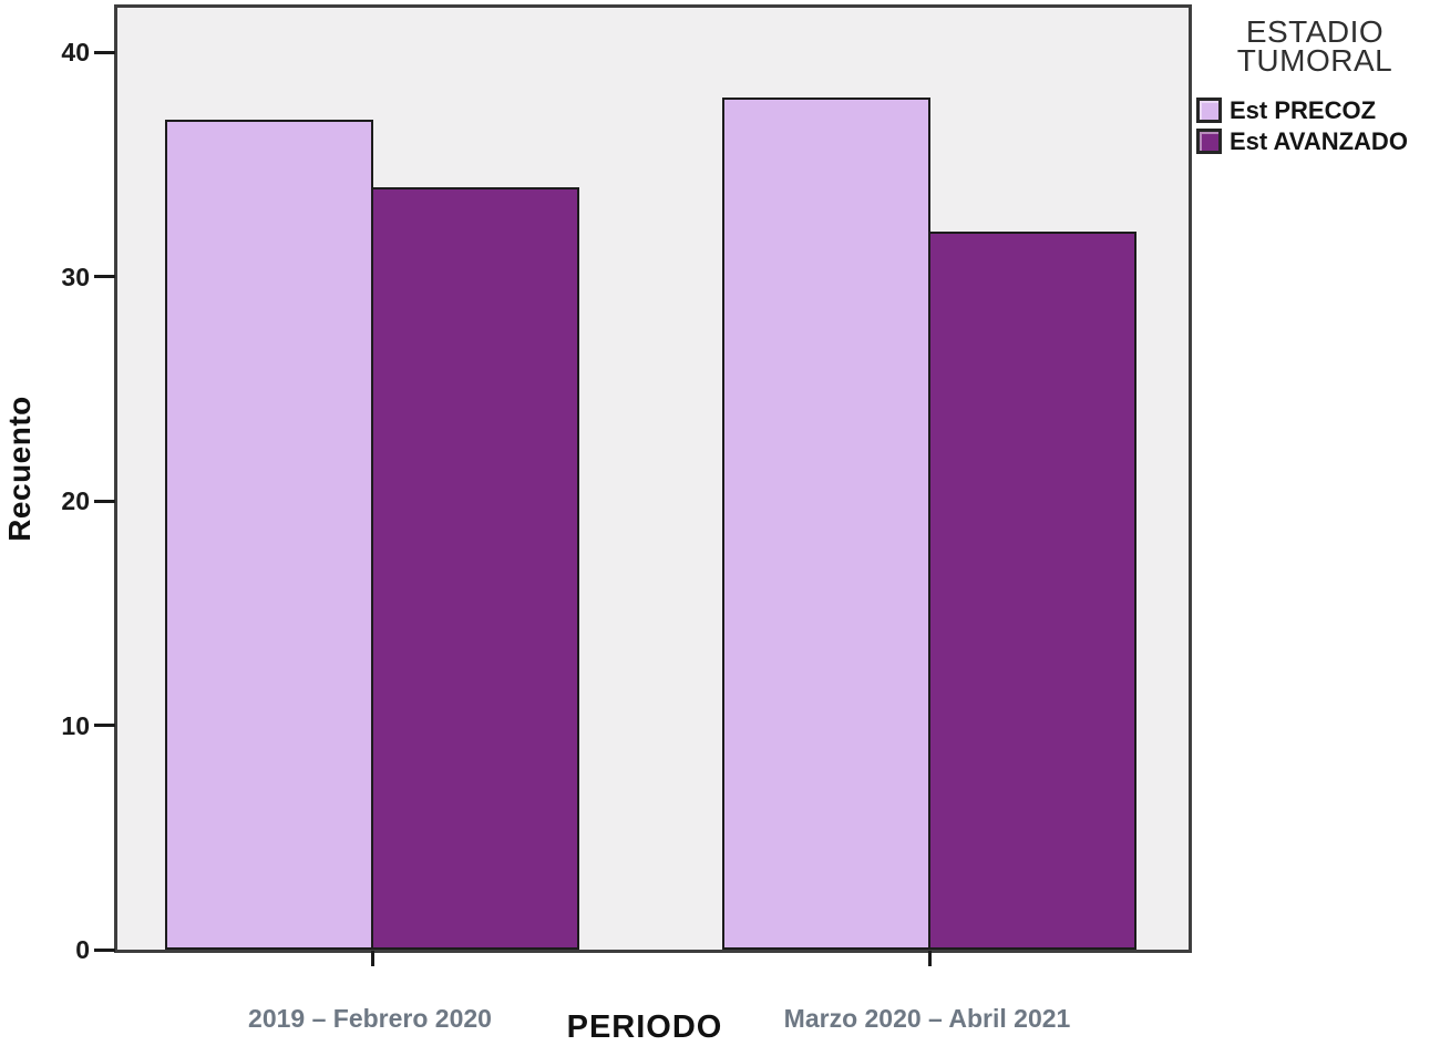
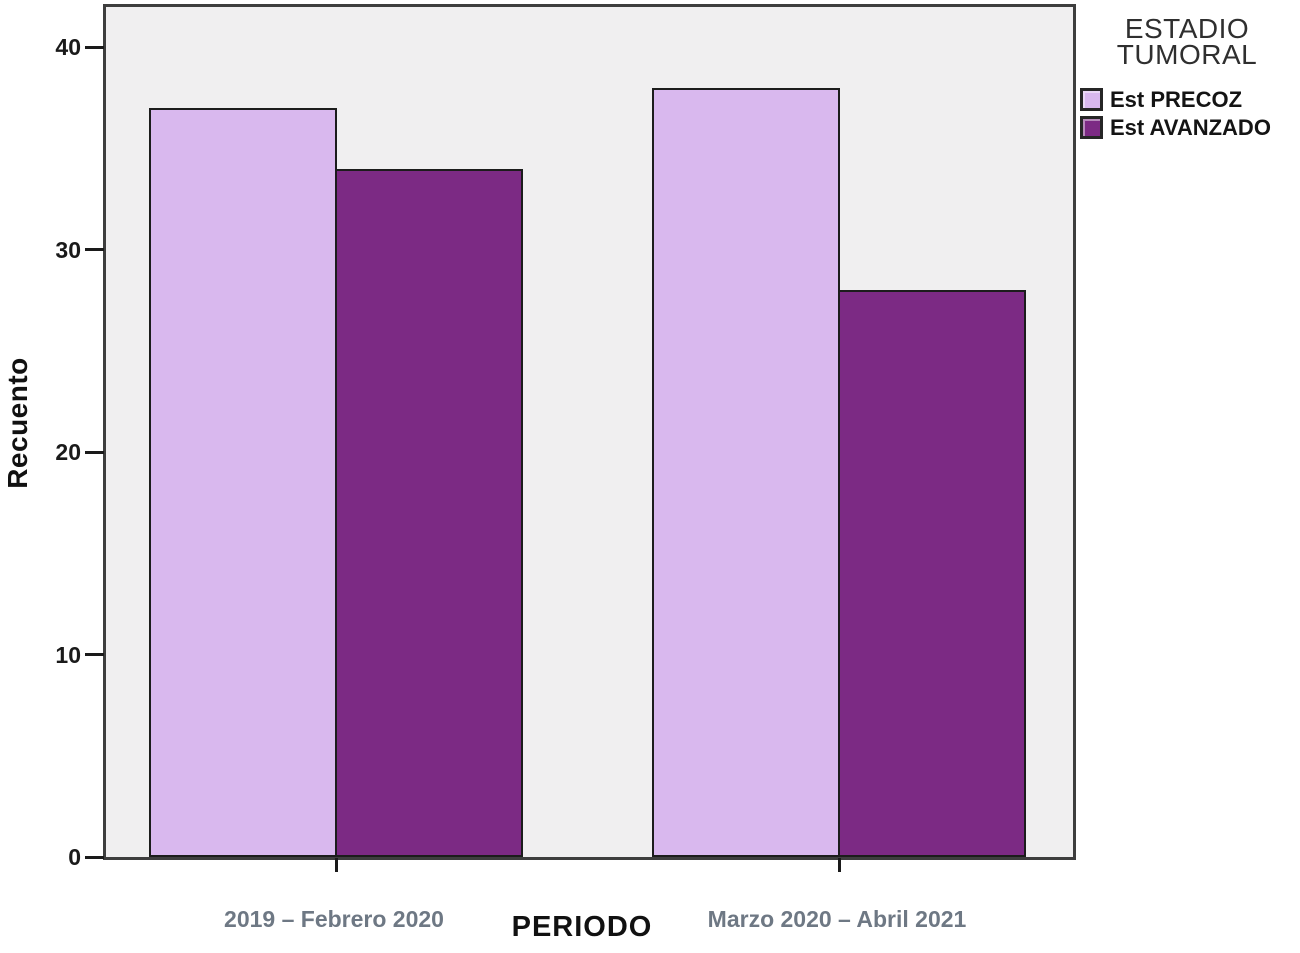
Est AVANZADO/Marzo 2020 – Abril 2021: 32 -> 28
